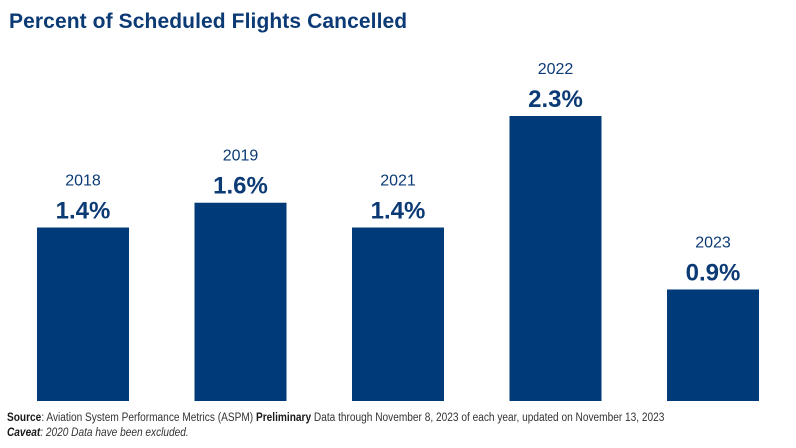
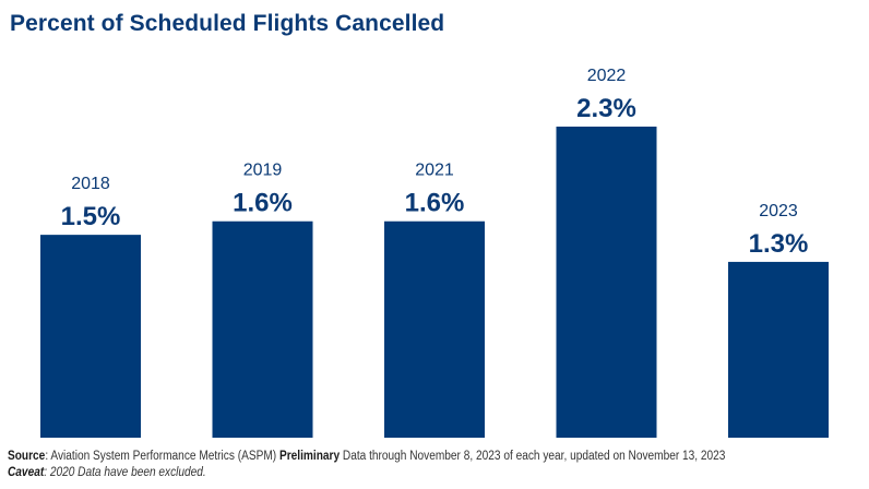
2018: 1.4% -> 1.5%
2021: 1.4% -> 1.6%
2023: 0.9% -> 1.3%
